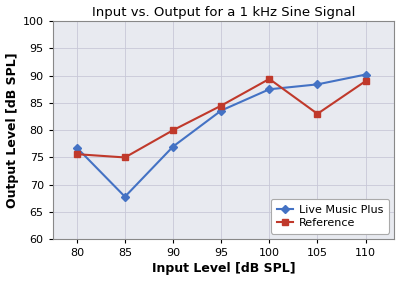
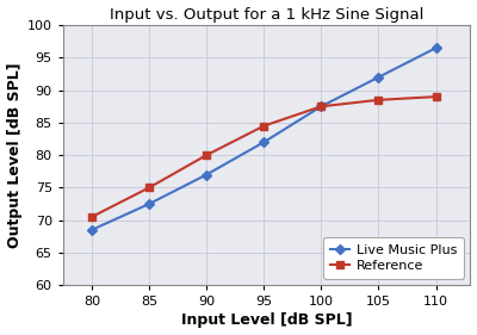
Live Music Plus/80: 76.8 -> 68.5
Reference/80: 75.6 -> 70.5
Live Music Plus/85: 67.8 -> 72.5
Live Music Plus/95: 83.6 -> 82.0
Reference/100: 89.4 -> 87.5
Live Music Plus/105: 88.4 -> 92.0
Reference/105: 83.0 -> 88.5
Live Music Plus/110: 90.2 -> 96.5
